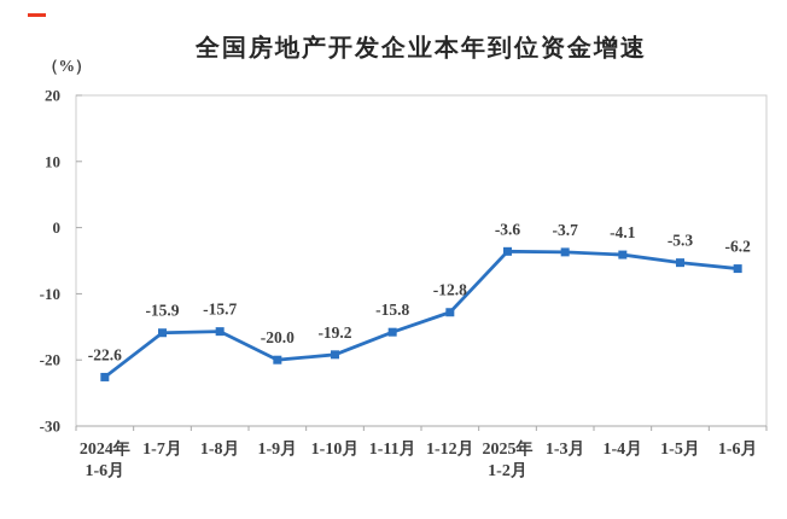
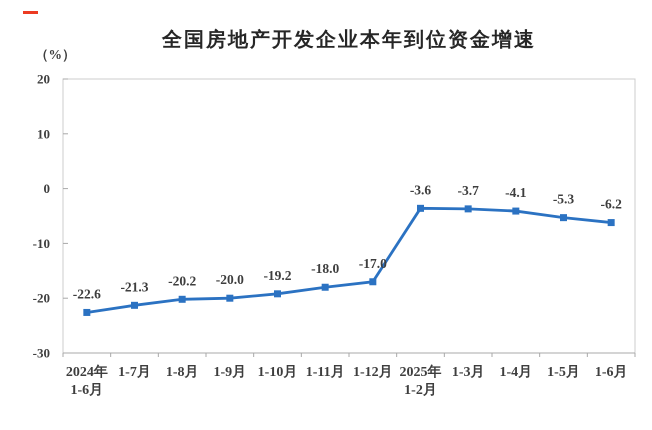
1-7月: -15.9 -> -21.3
1-8月: -15.7 -> -20.2
1-11月: -15.8 -> -18.0
1-12月: -12.8 -> -17.0
